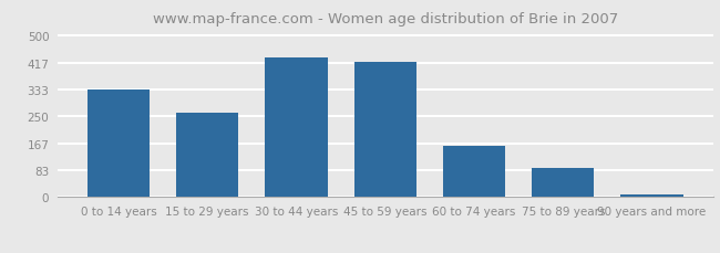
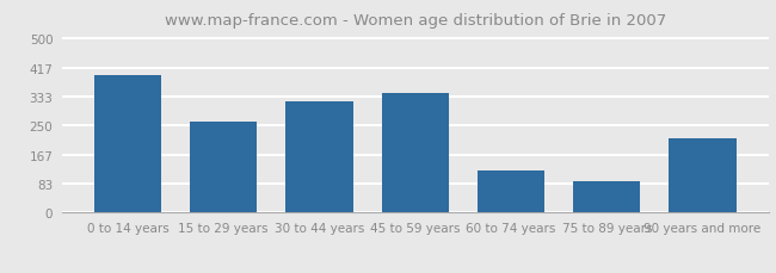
0 to 14 years: 333 -> 395
30 to 44 years: 432 -> 320
45 to 59 years: 420 -> 345
60 to 74 years: 158 -> 120
90 years and more: 8 -> 215
